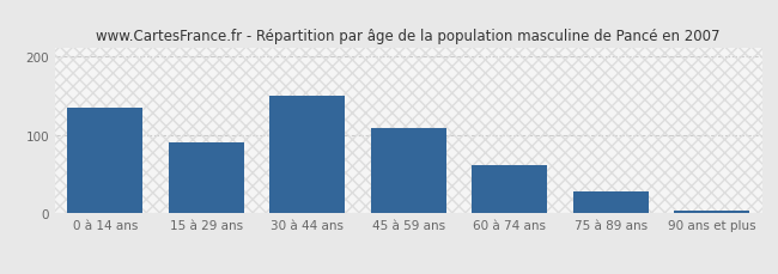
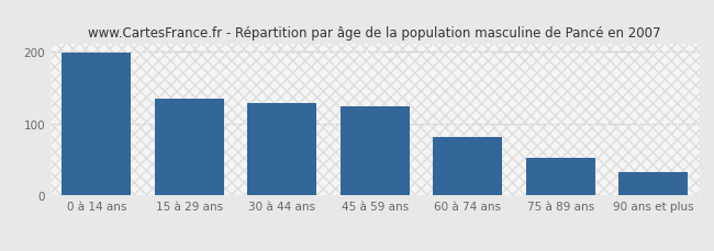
0 à 14 ans: 135 -> 198
15 à 29 ans: 90 -> 134
30 à 44 ans: 150 -> 128
45 à 59 ans: 108 -> 124
60 à 74 ans: 62 -> 82
75 à 89 ans: 28 -> 52
90 ans et plus: 3 -> 32
